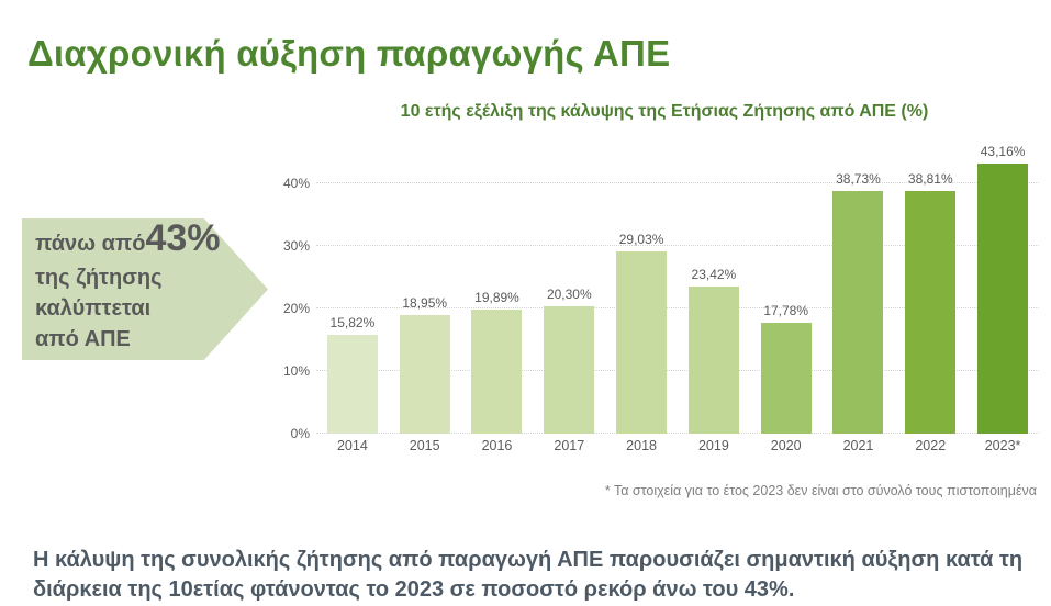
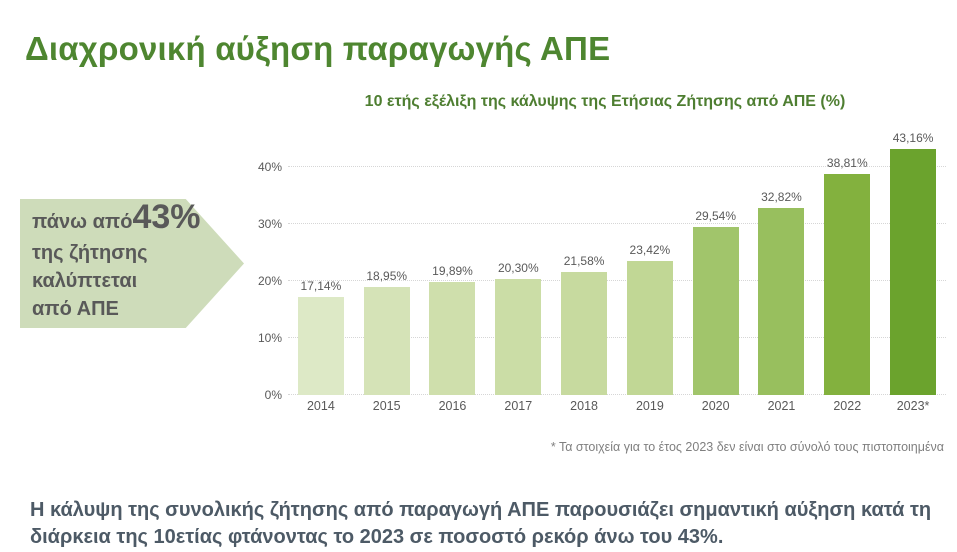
2014: 15,82% -> 17,14%
2018: 29,03% -> 21,58%
2020: 17,78% -> 29,54%
2021: 38,73% -> 32,82%
